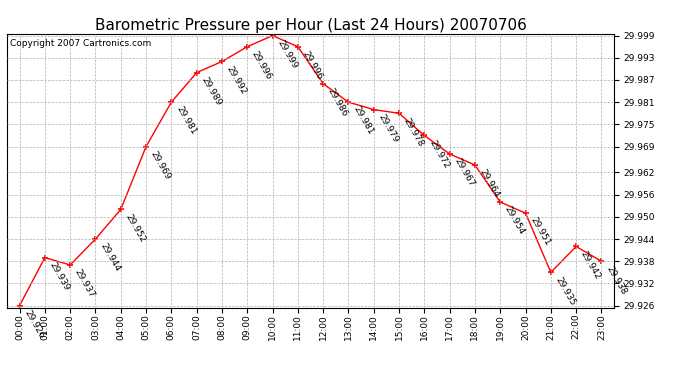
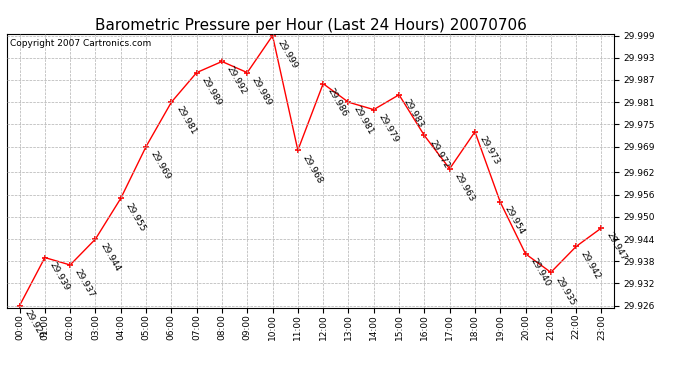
04:00: 29.952 -> 29.955
09:00: 29.996 -> 29.989
11:00: 29.996 -> 29.968
15:00: 29.978 -> 29.983
17:00: 29.967 -> 29.963
18:00: 29.964 -> 29.973
20:00: 29.951 -> 29.940
23:00: 29.938 -> 29.947
